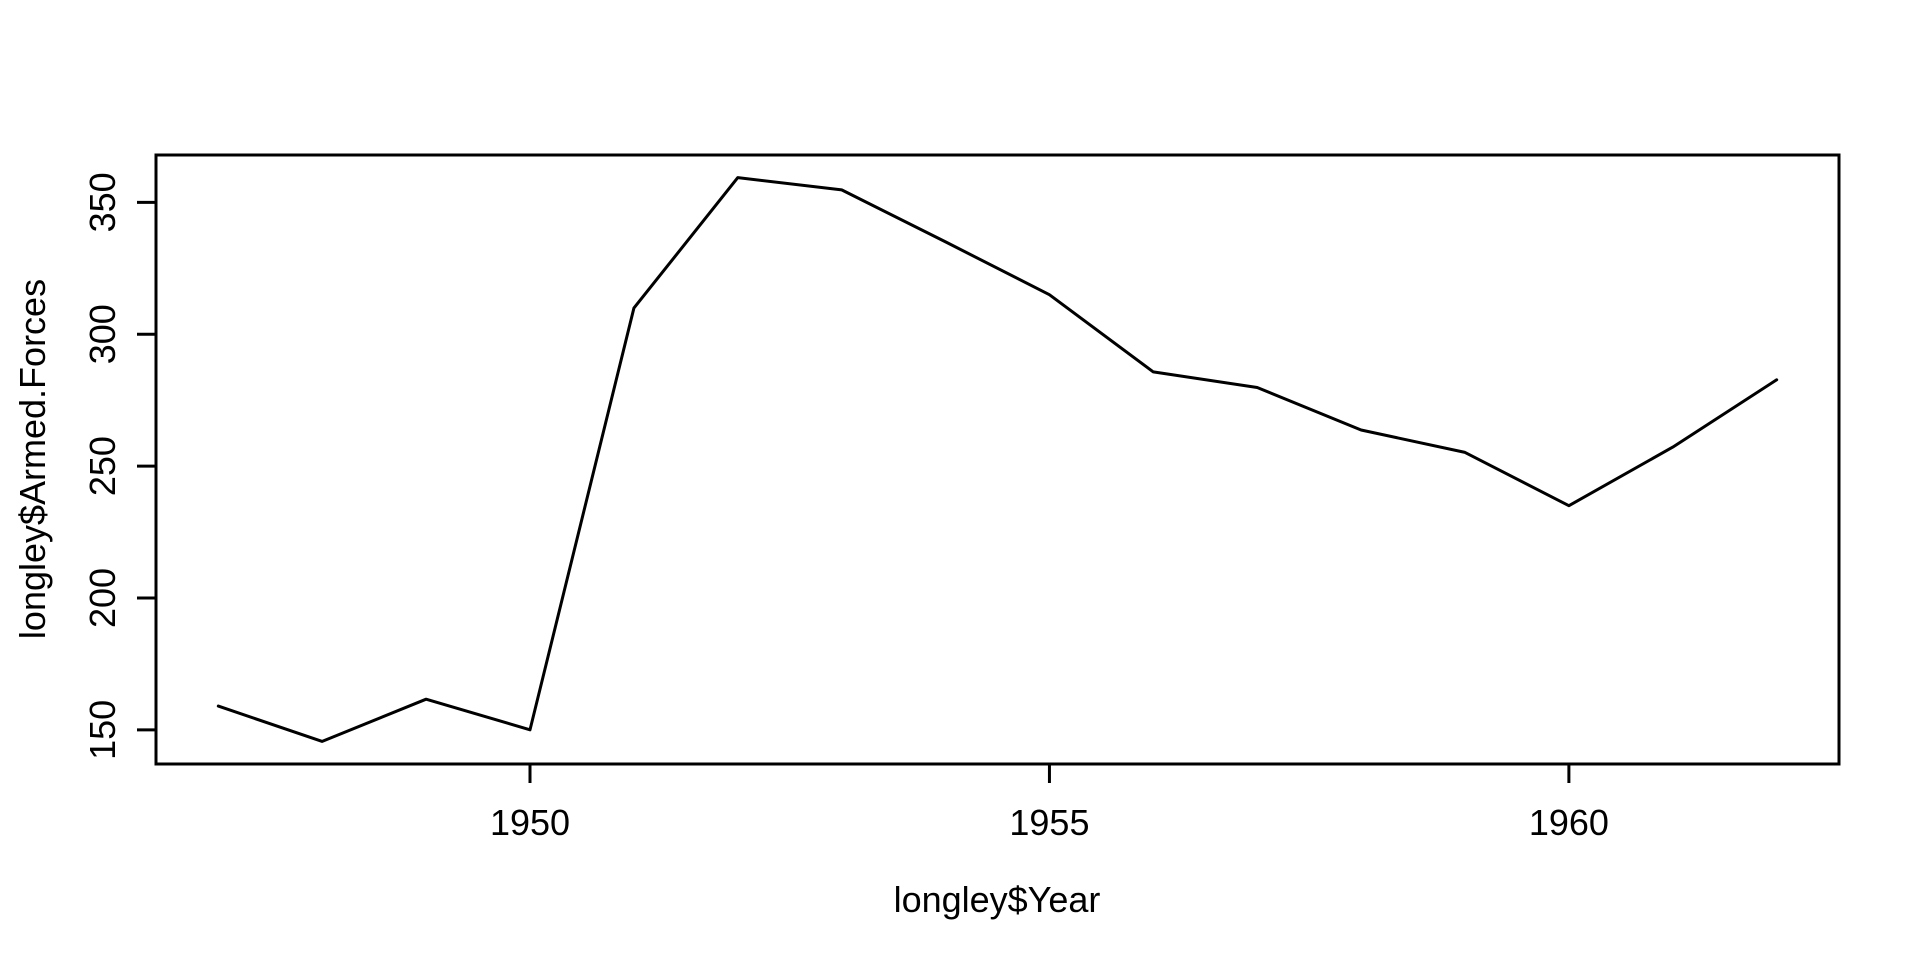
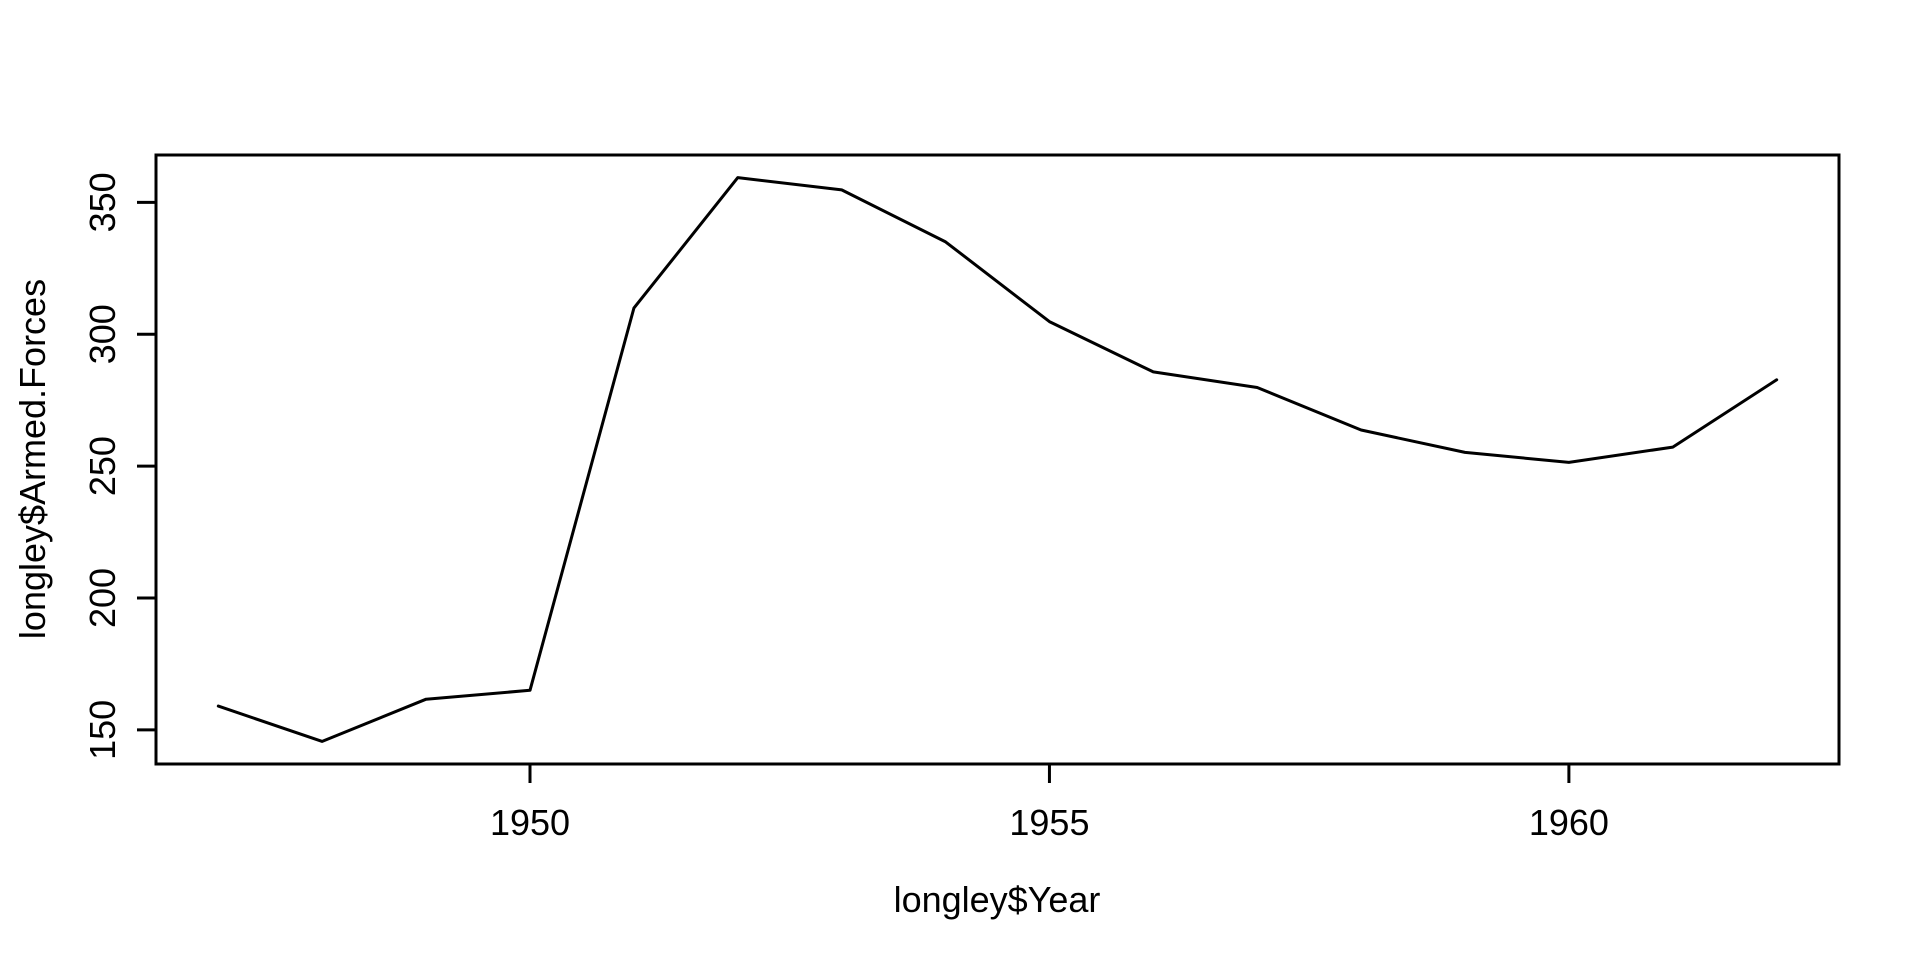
1950: 150 -> 165
1955: 315 -> 305
1960: 235 -> 251
